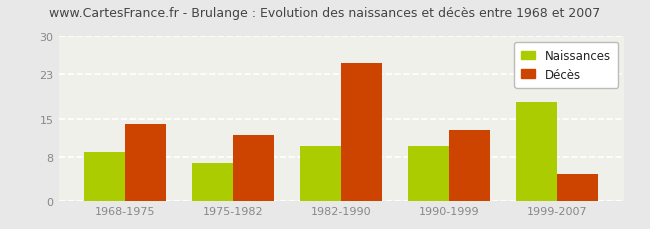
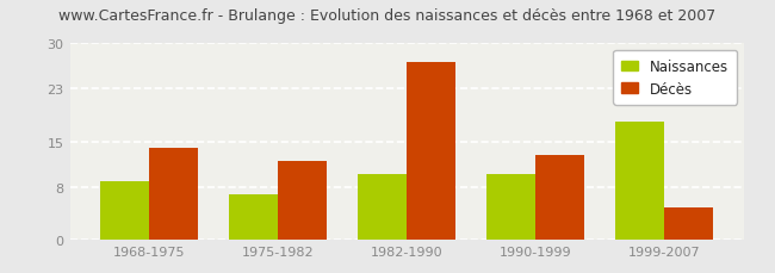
Décès/1982-1990: 25 -> 27
